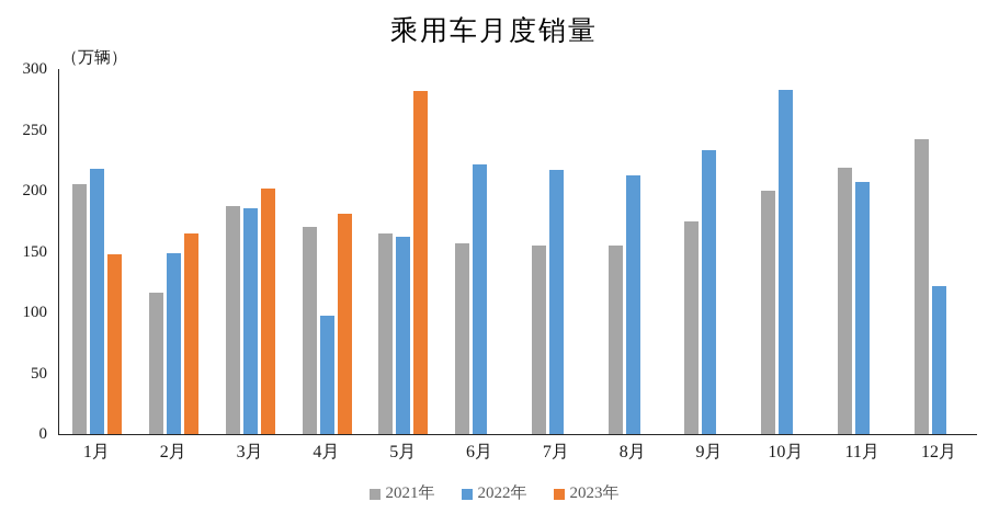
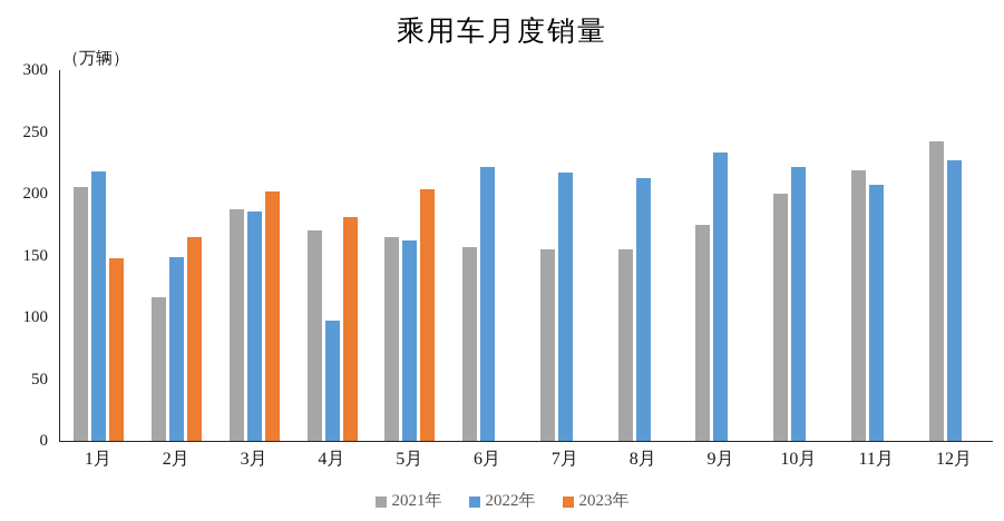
2023年/5月: 282 -> 204
2022年/10月: 283 -> 222
2022年/12月: 122 -> 227
